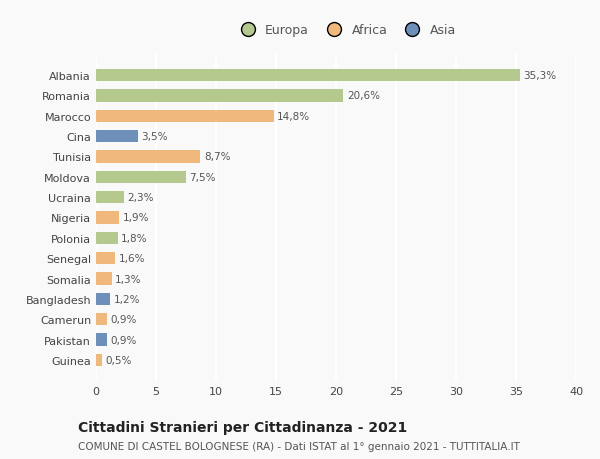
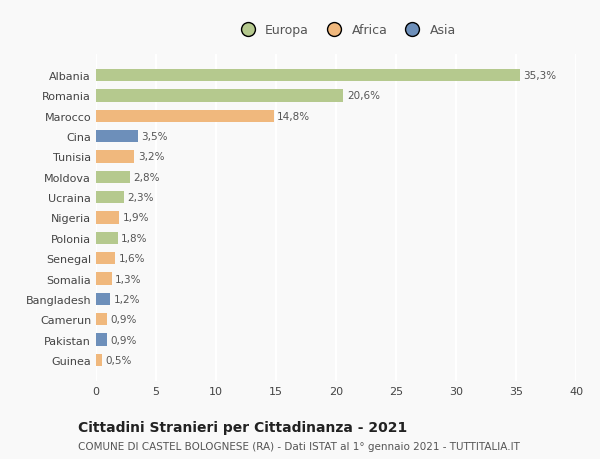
Tunisia: 8,7% -> 3,2%
Moldova: 7,5% -> 2,8%
